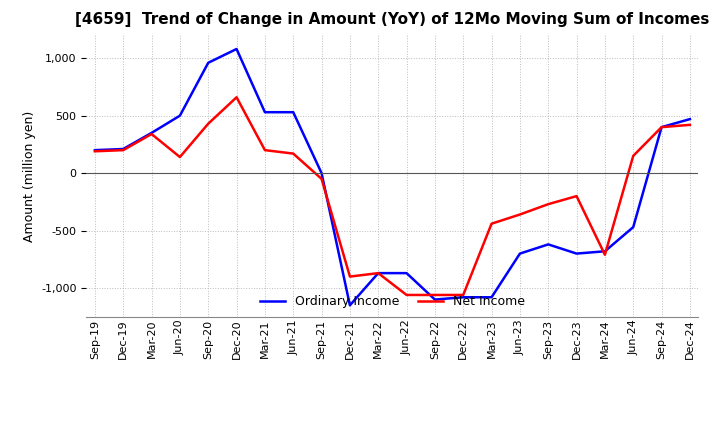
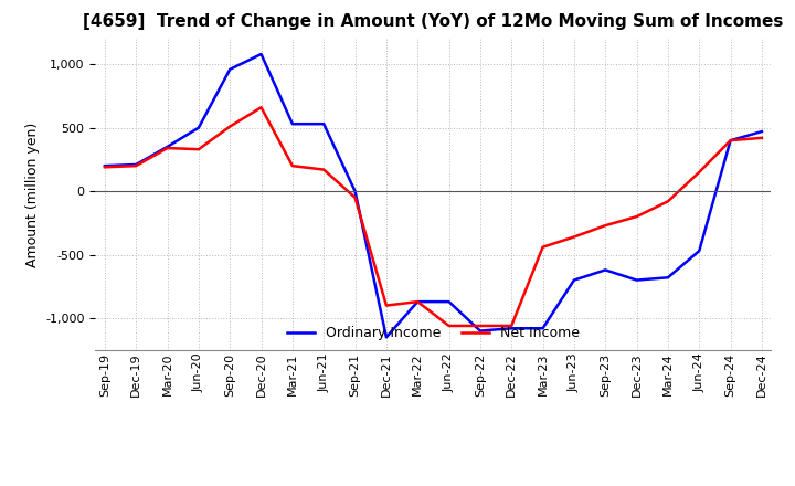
Net Income/Jun-20: 140 -> 330
Net Income/Sep-20: 430 -> 510
Net Income/Mar-24: -710 -> -80
